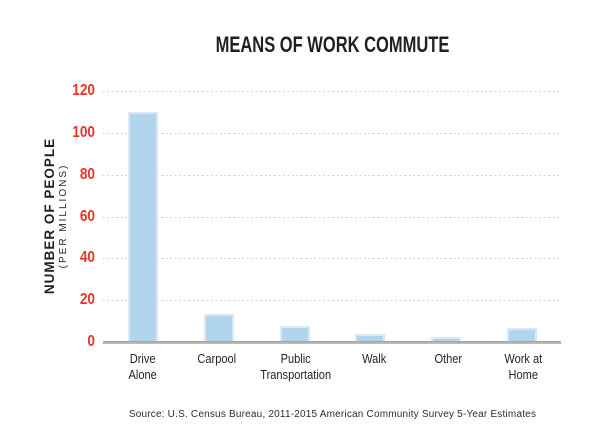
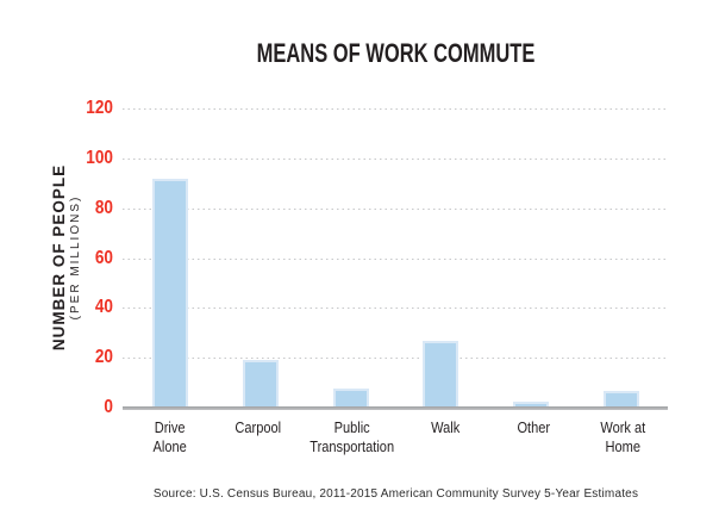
Drive Alone: 110 -> 92
Carpool: 14 -> 19
Walk: 4 -> 27
